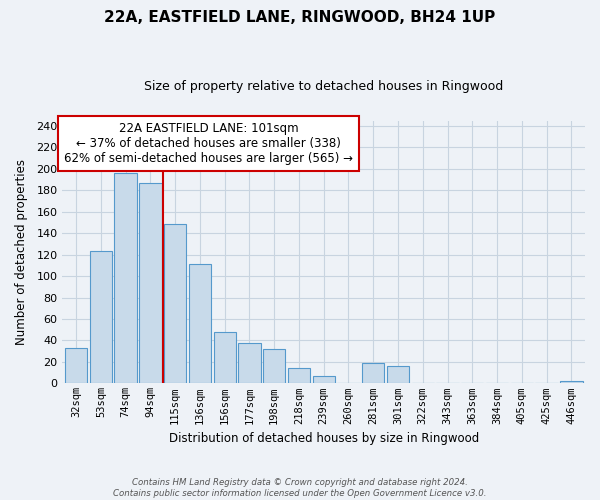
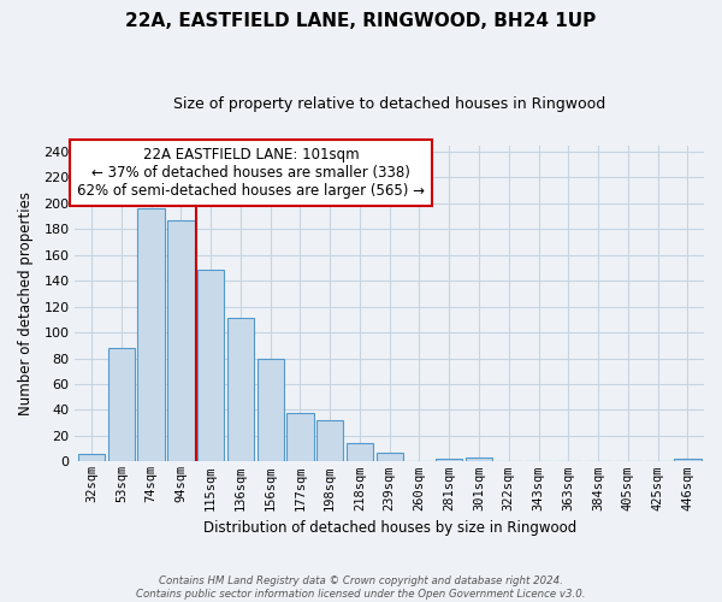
32sqm: 33 -> 6
53sqm: 123 -> 88
156sqm: 48 -> 80
281sqm: 19 -> 2
301sqm: 16 -> 3
